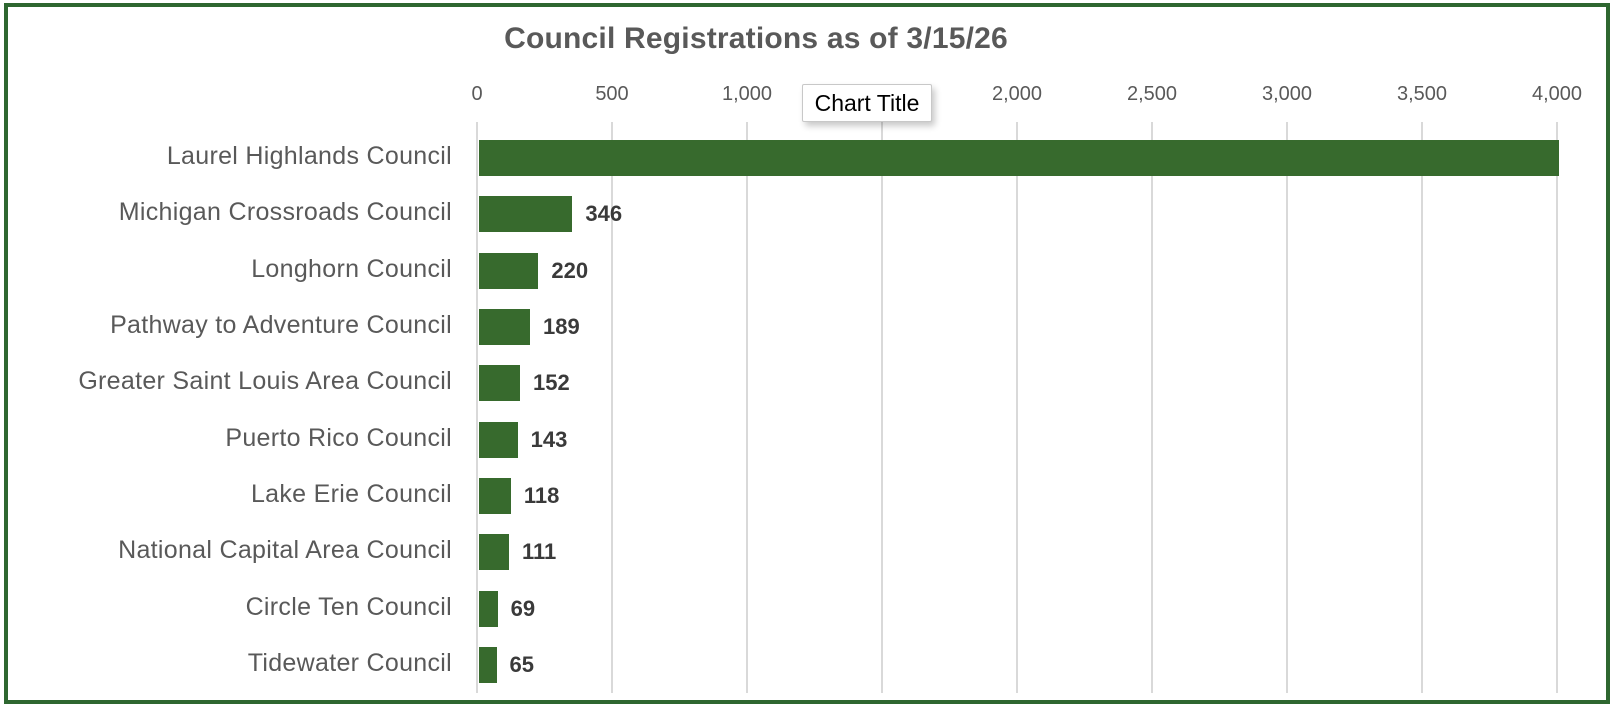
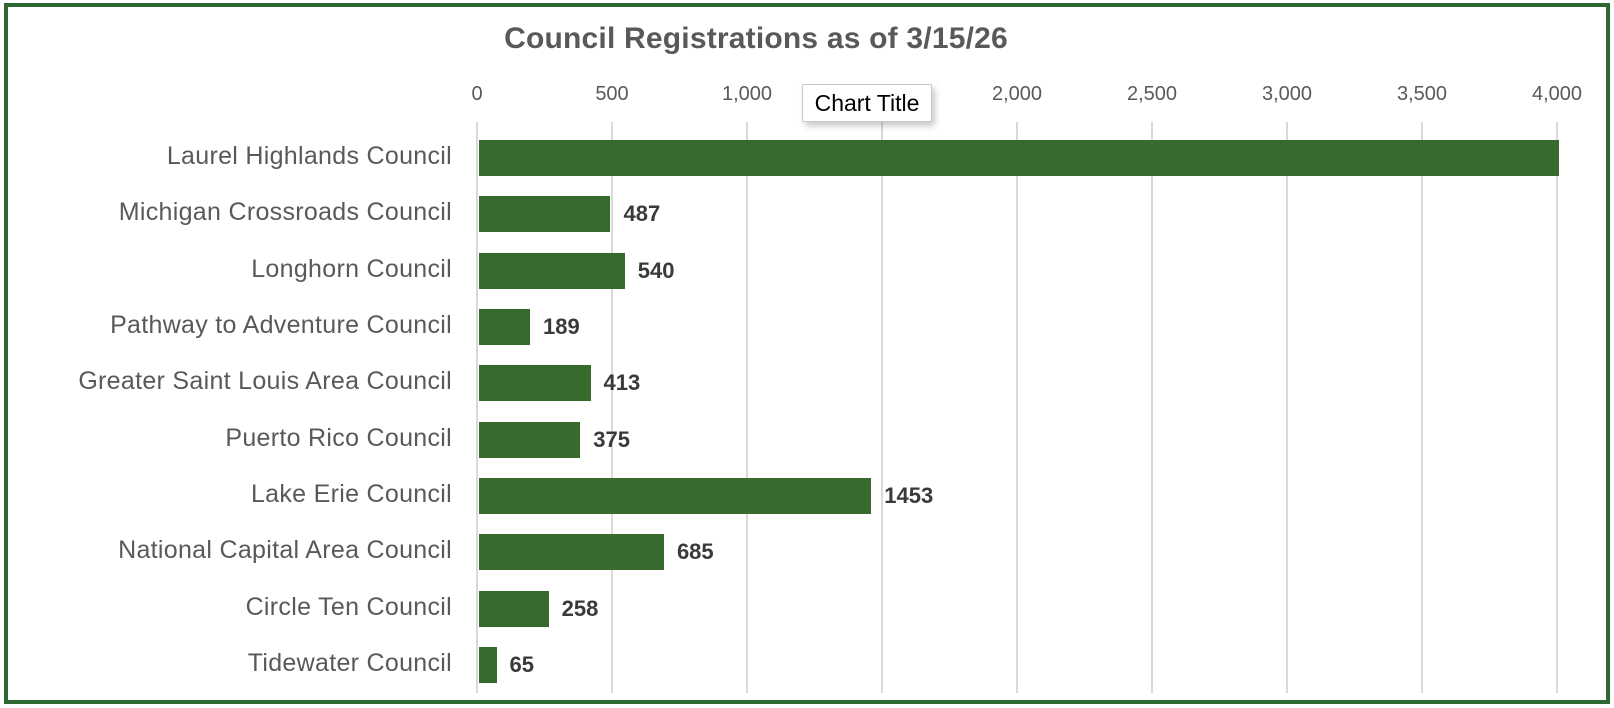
Michigan Crossroads Council: 346 -> 487
Longhorn Council: 220 -> 540
Greater Saint Louis Area Council: 152 -> 413
Puerto Rico Council: 143 -> 375
Lake Erie Council: 118 -> 1453
National Capital Area Council: 111 -> 685
Circle Ten Council: 69 -> 258
